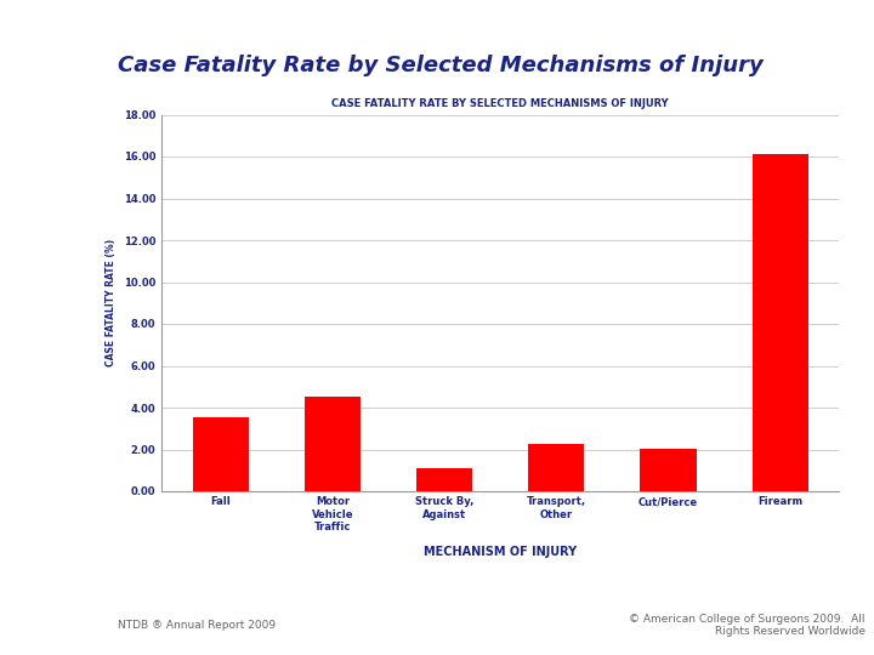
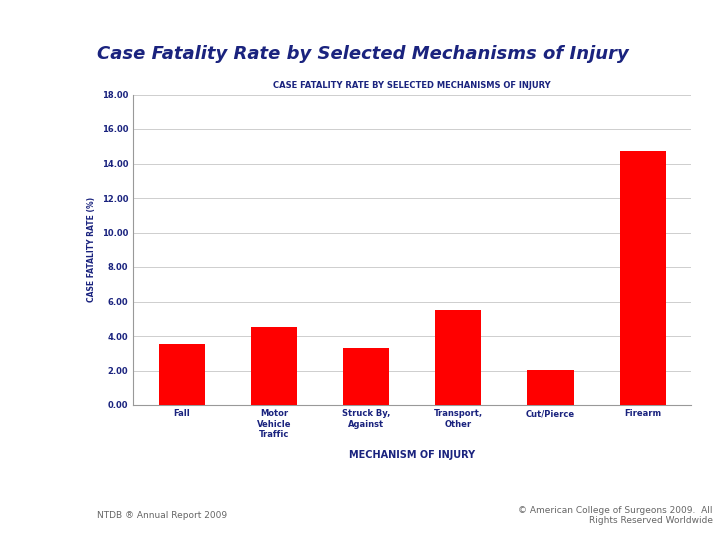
Struck By, Against: 1.1 -> 3.3
Transport, Other: 2.2 -> 5.5
Firearm: 16.1 -> 14.7
